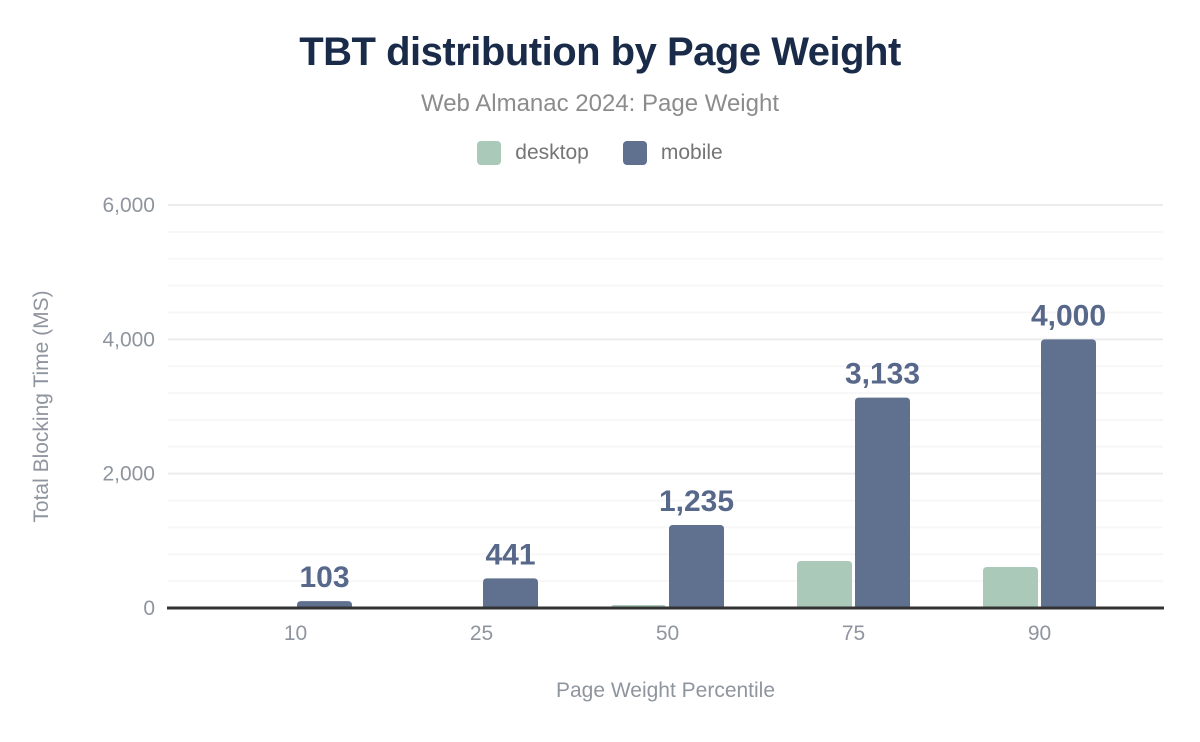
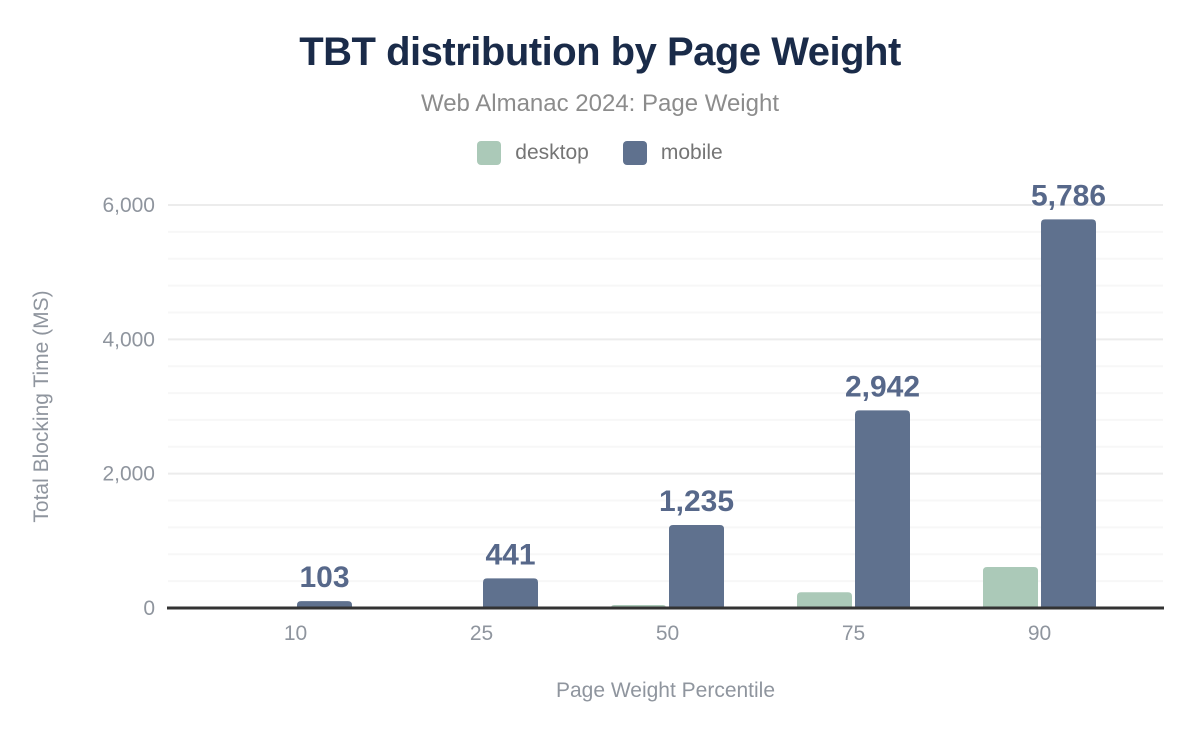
desktop/75: 700 -> 200
mobile/75: 3,133 -> 2,942
mobile/90: 4,000 -> 5,786
